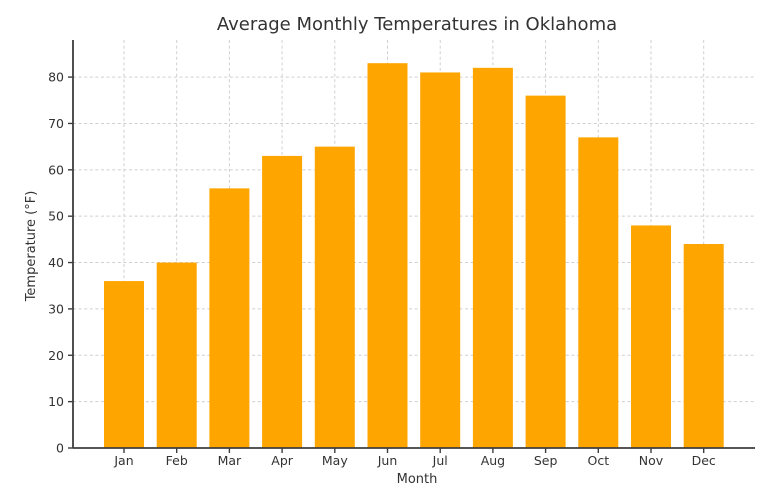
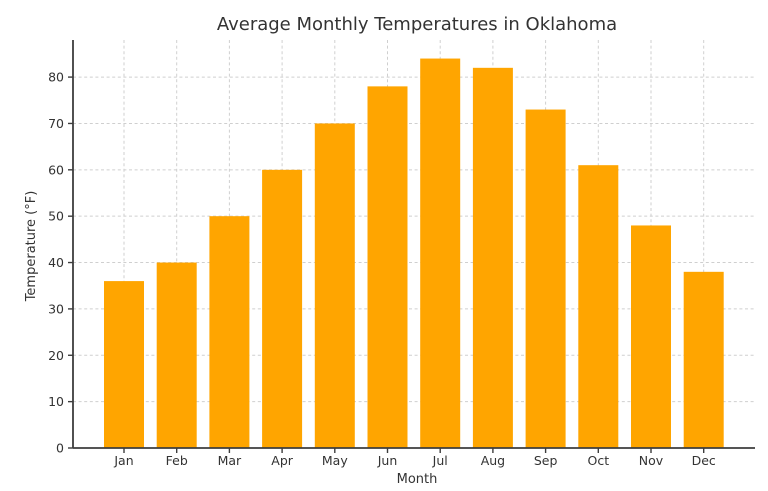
Mar: 56 -> 50
Apr: 63 -> 60
May: 65 -> 70
Jun: 83 -> 78
Jul: 81 -> 84
Sep: 76 -> 73
Oct: 67 -> 61
Dec: 44 -> 38
